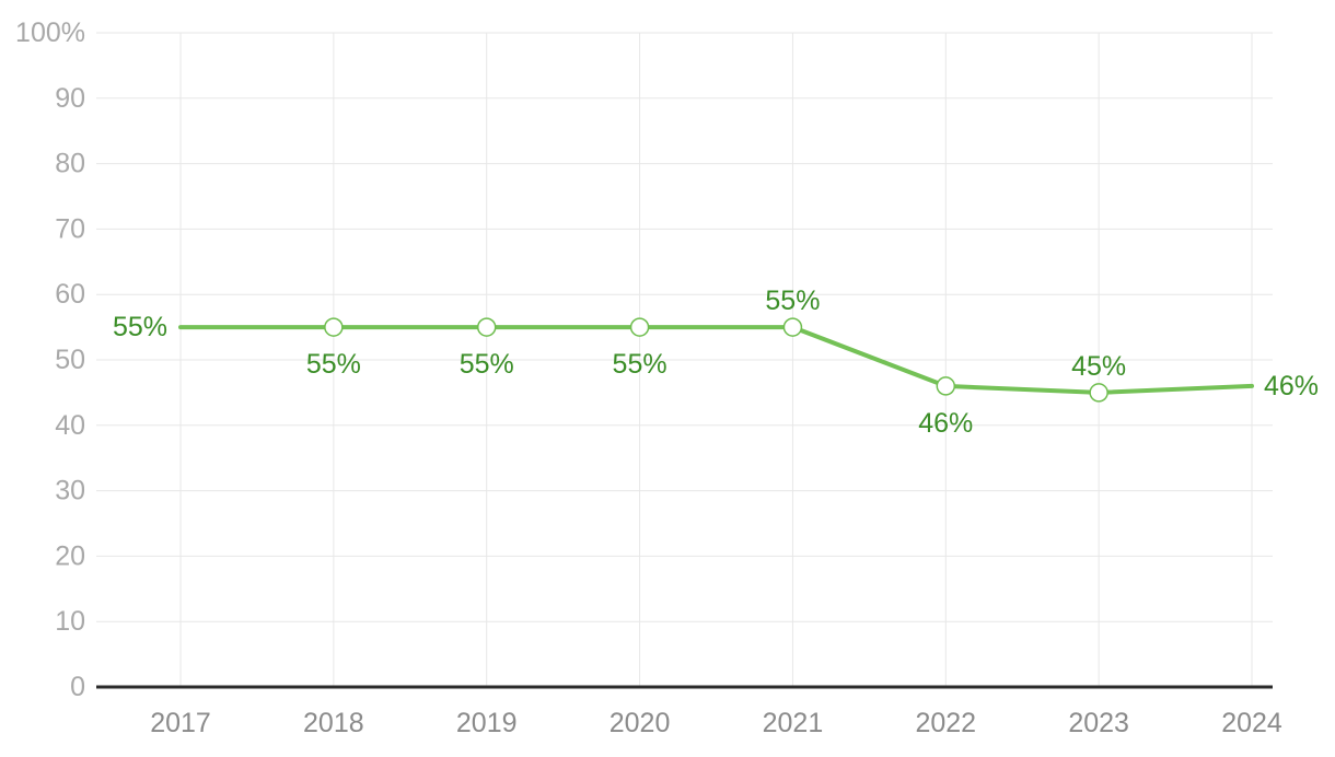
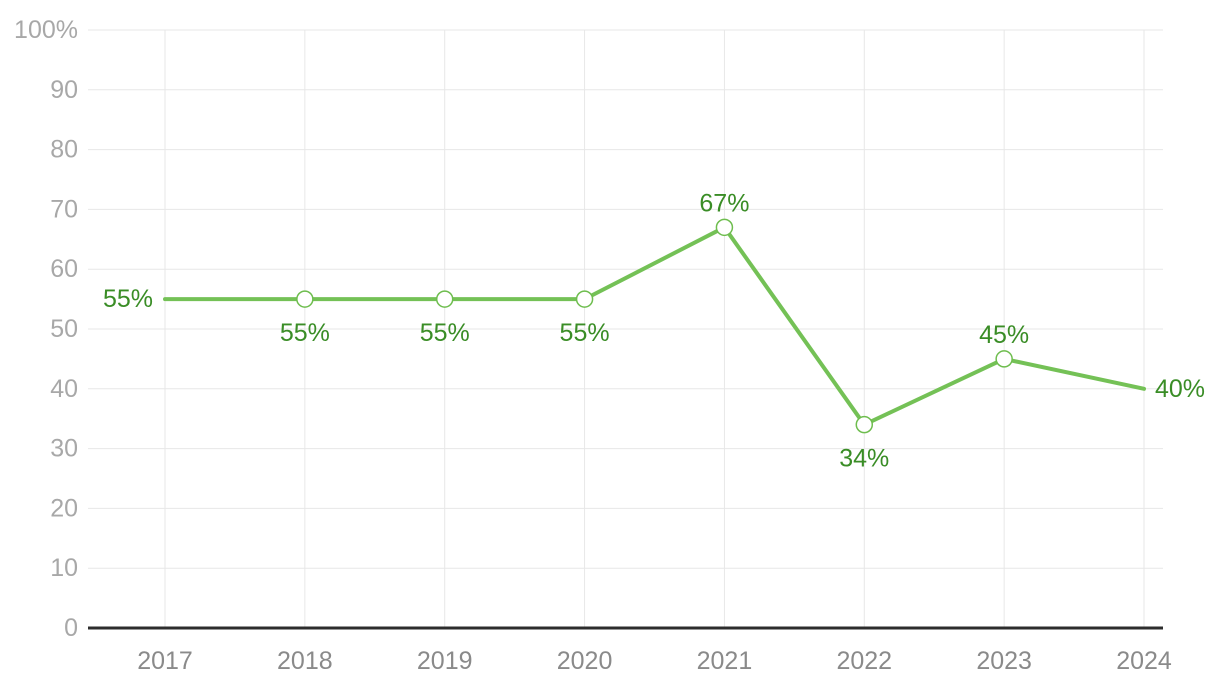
2021: 55% -> 67%
2022: 46% -> 34%
2024: 46% -> 40%
